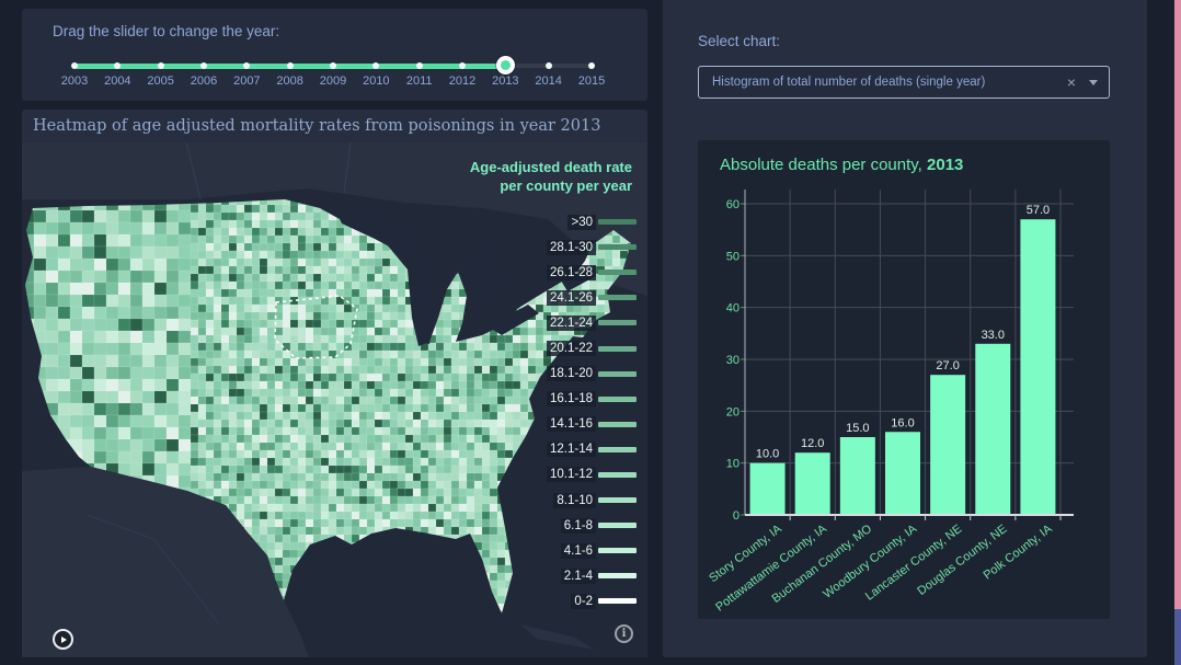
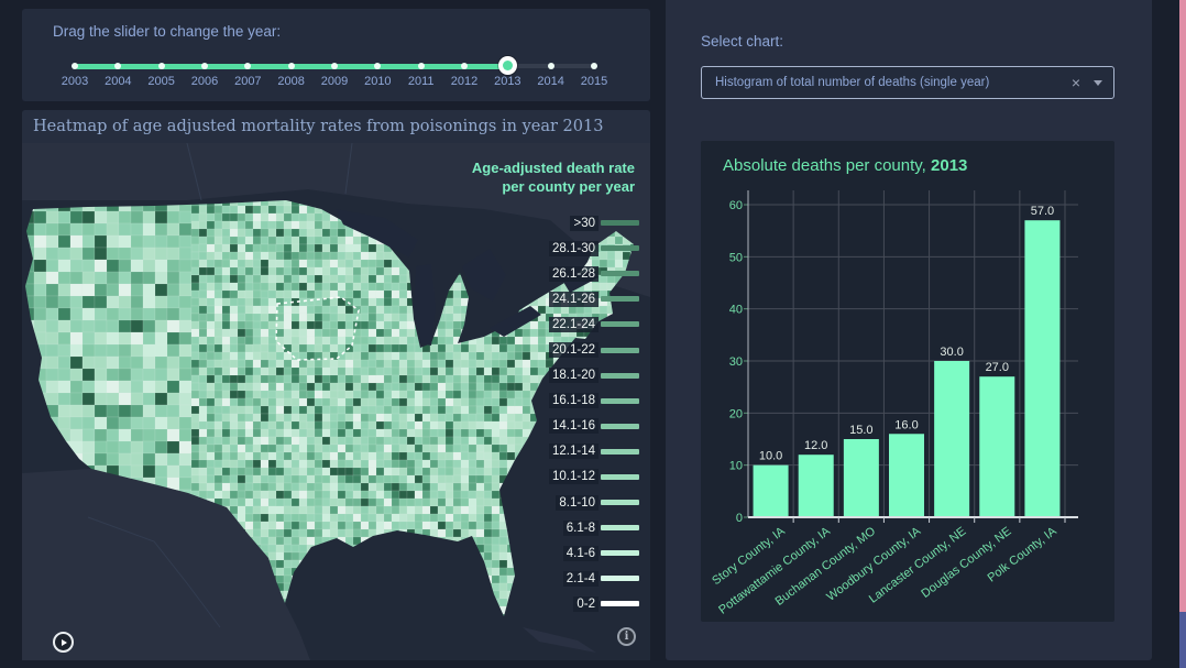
Lancaster County, NE: 27.0 -> 30.0
Douglas County, NE: 33.0 -> 27.0
